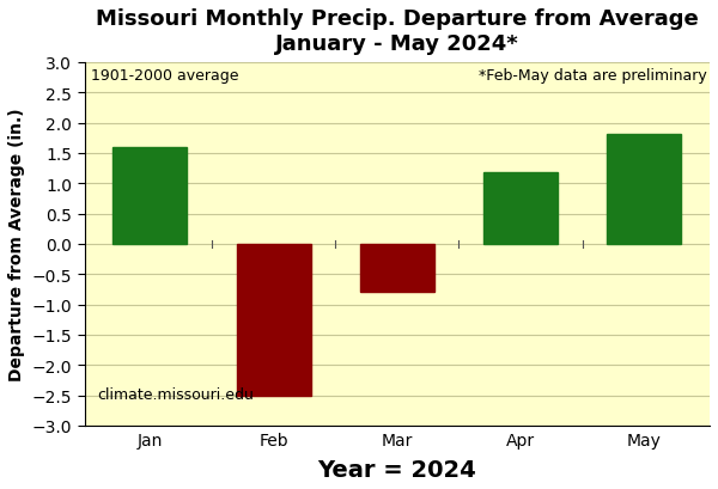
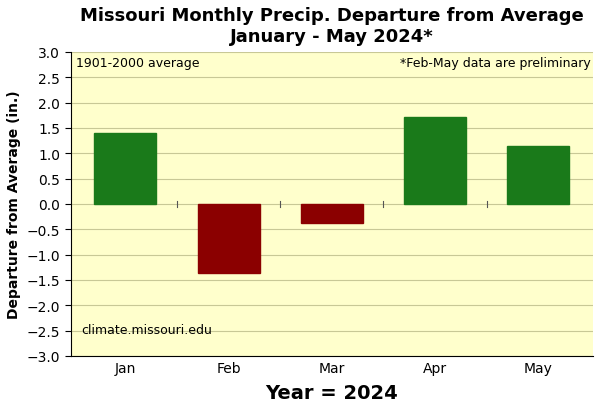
Jan: 1.60 -> 1.40
Feb: -2.50 -> -1.37
Mar: -0.80 -> -0.37
Apr: 1.18 -> 1.72
May: 1.82 -> 1.15
